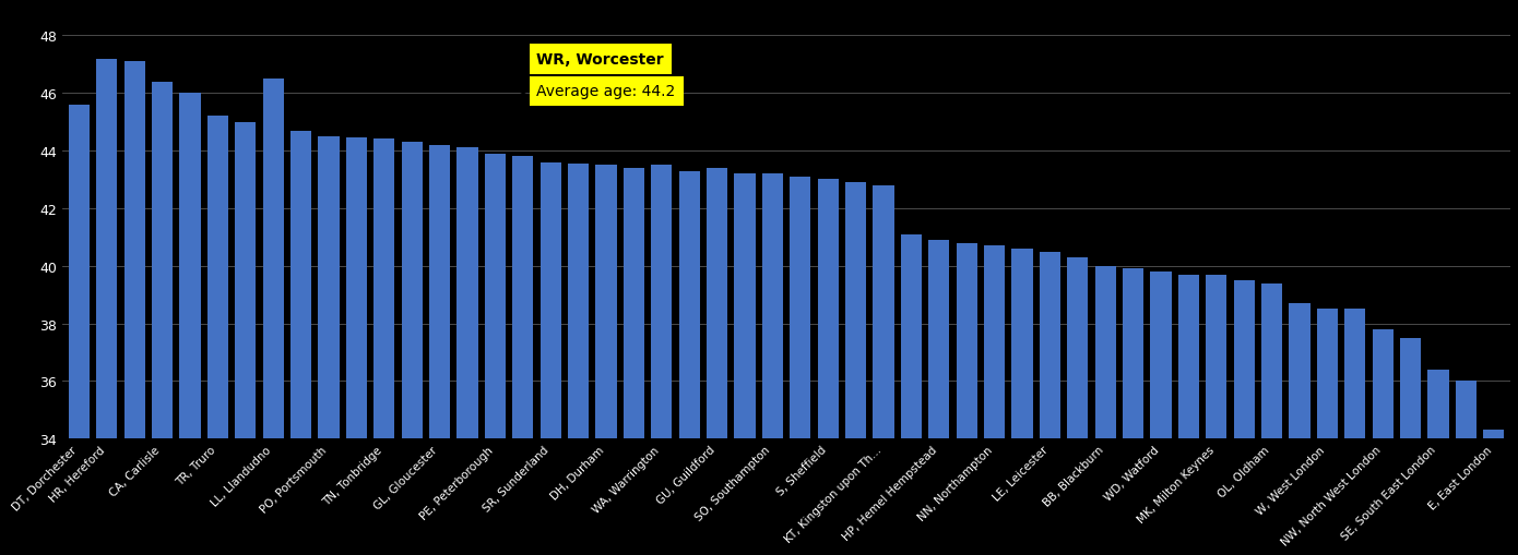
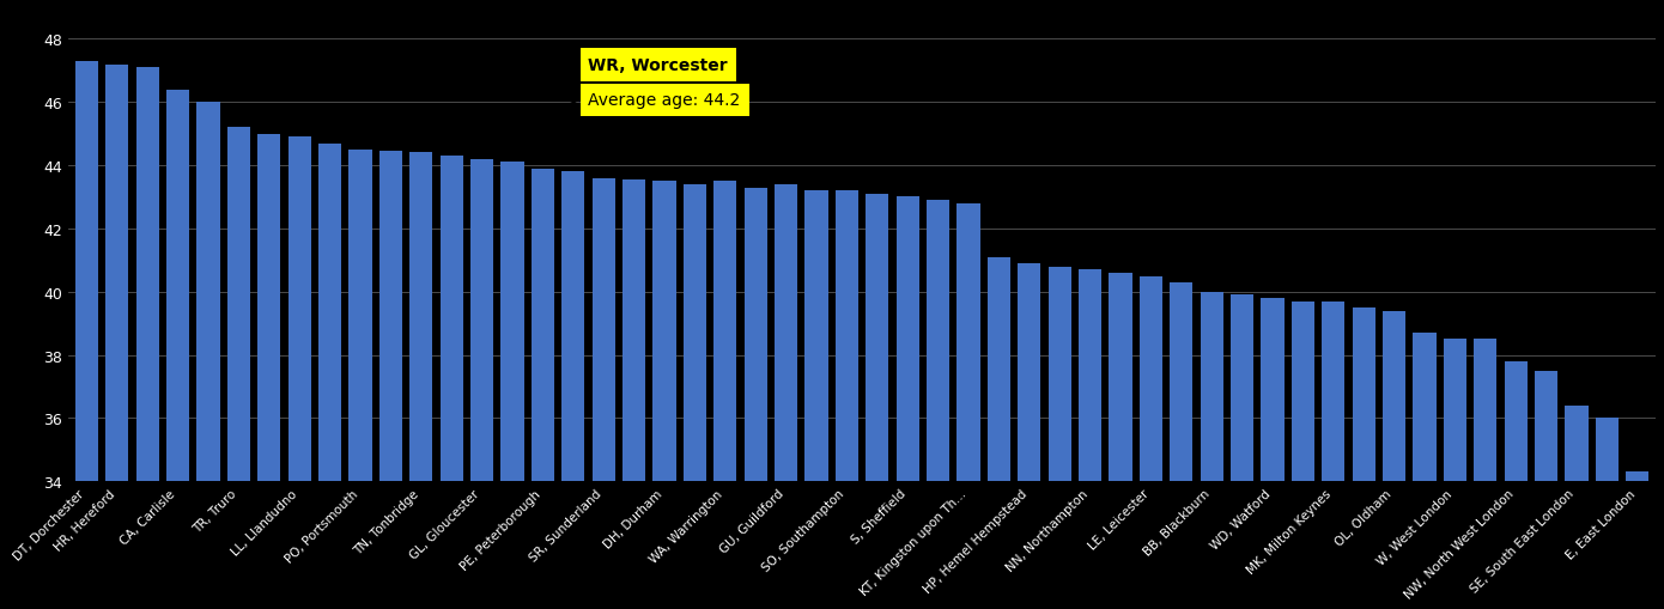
DT, Dorchester: 45.60 -> 47.30
LL, Llandudno: 46.50 -> 44.90
